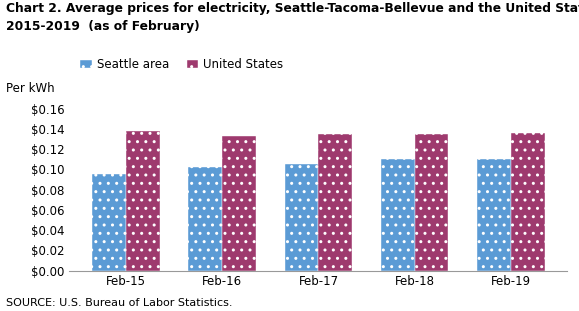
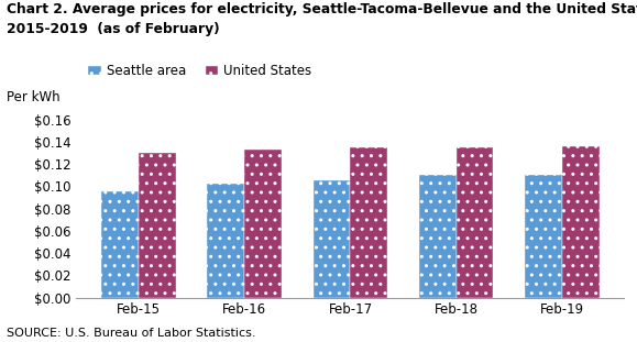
United States/Feb-15: $0.138 -> $0.130
